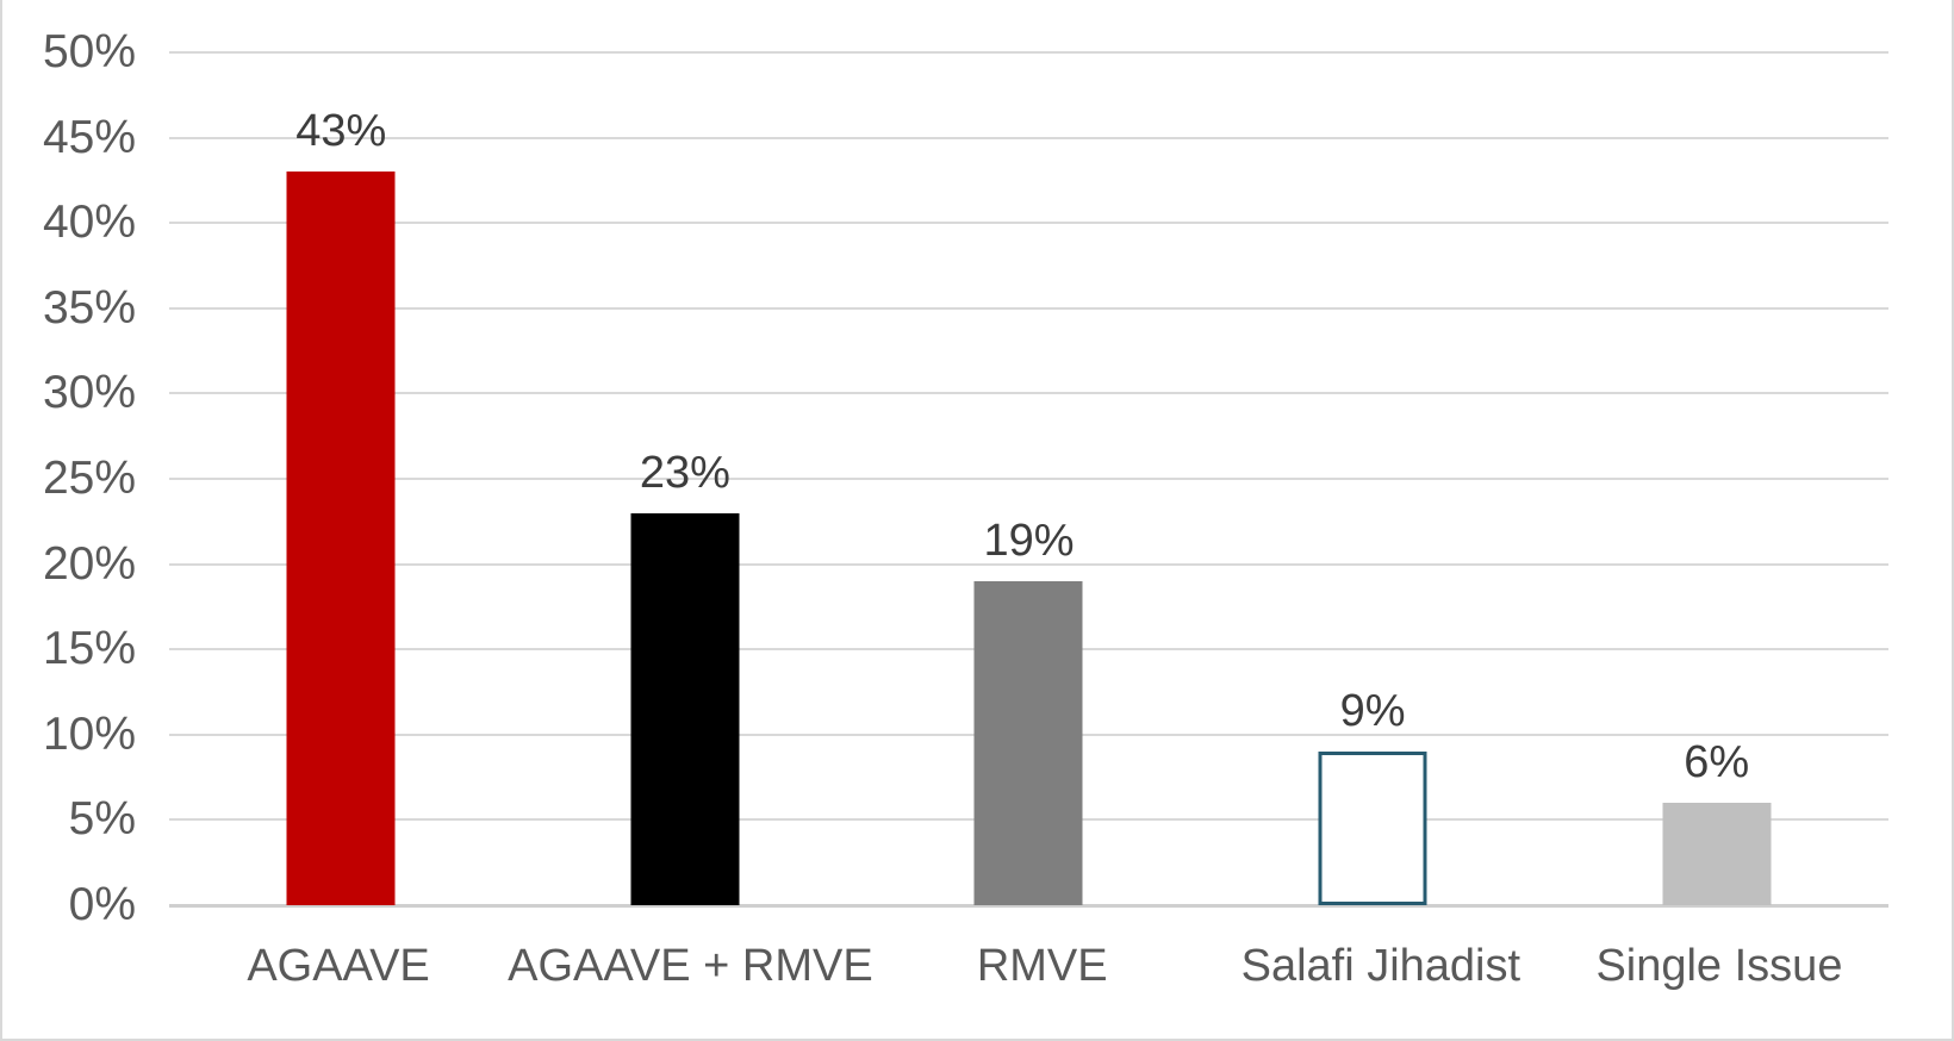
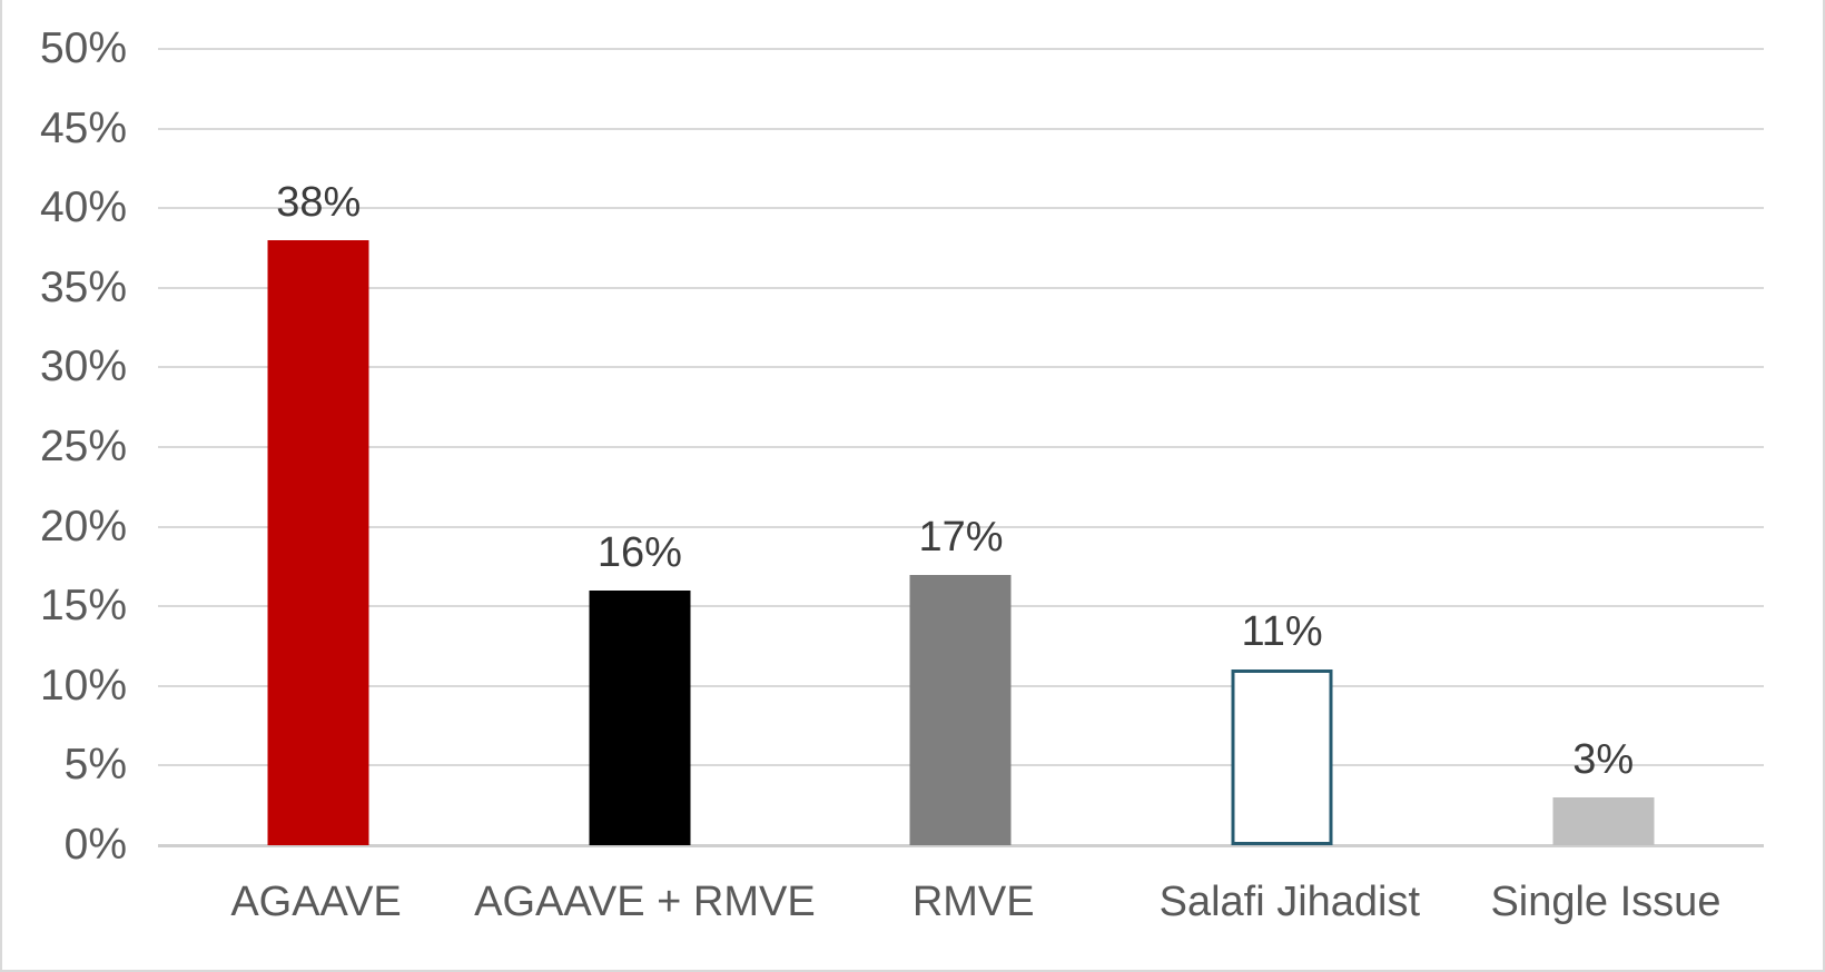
AGAAVE: 43% -> 38%
AGAAVE + RMVE: 23% -> 16%
RMVE: 19% -> 17%
Salafi Jihadist: 9% -> 11%
Single Issue: 6% -> 3%
